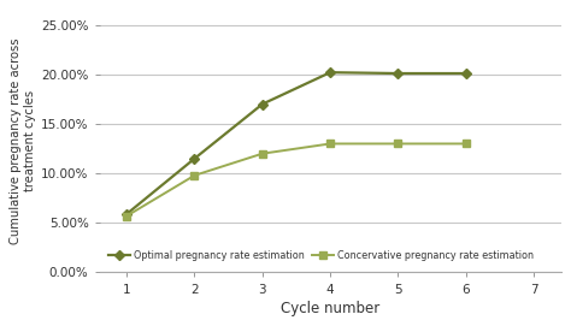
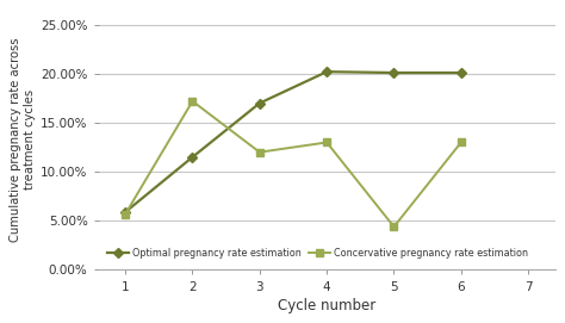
Concervative pregnancy rate estimation/2: 9.8% -> 17.2%
Concervative pregnancy rate estimation/5: 13.0% -> 4.4%
